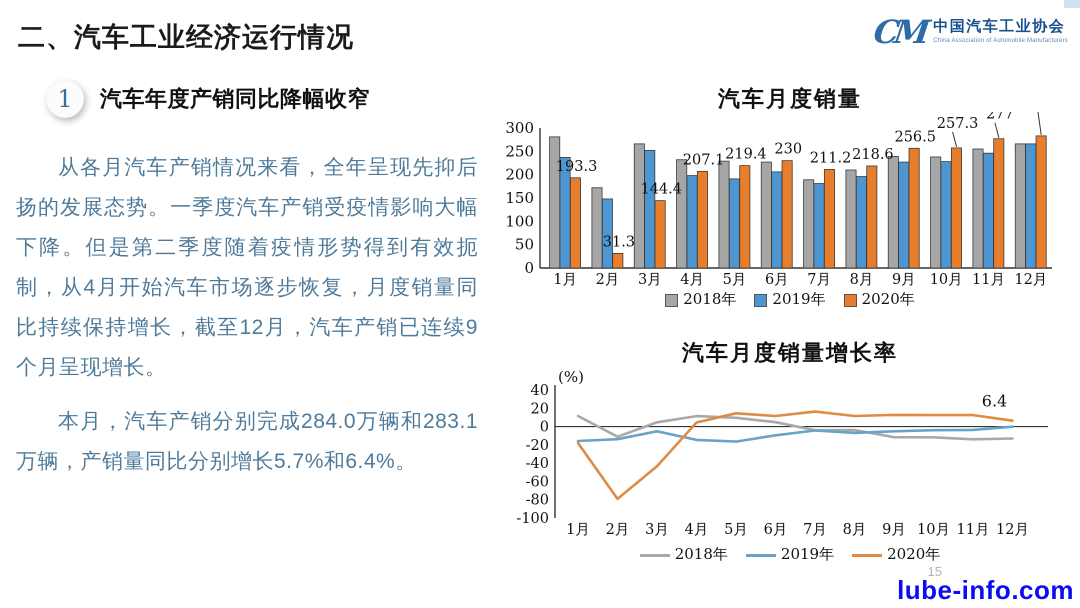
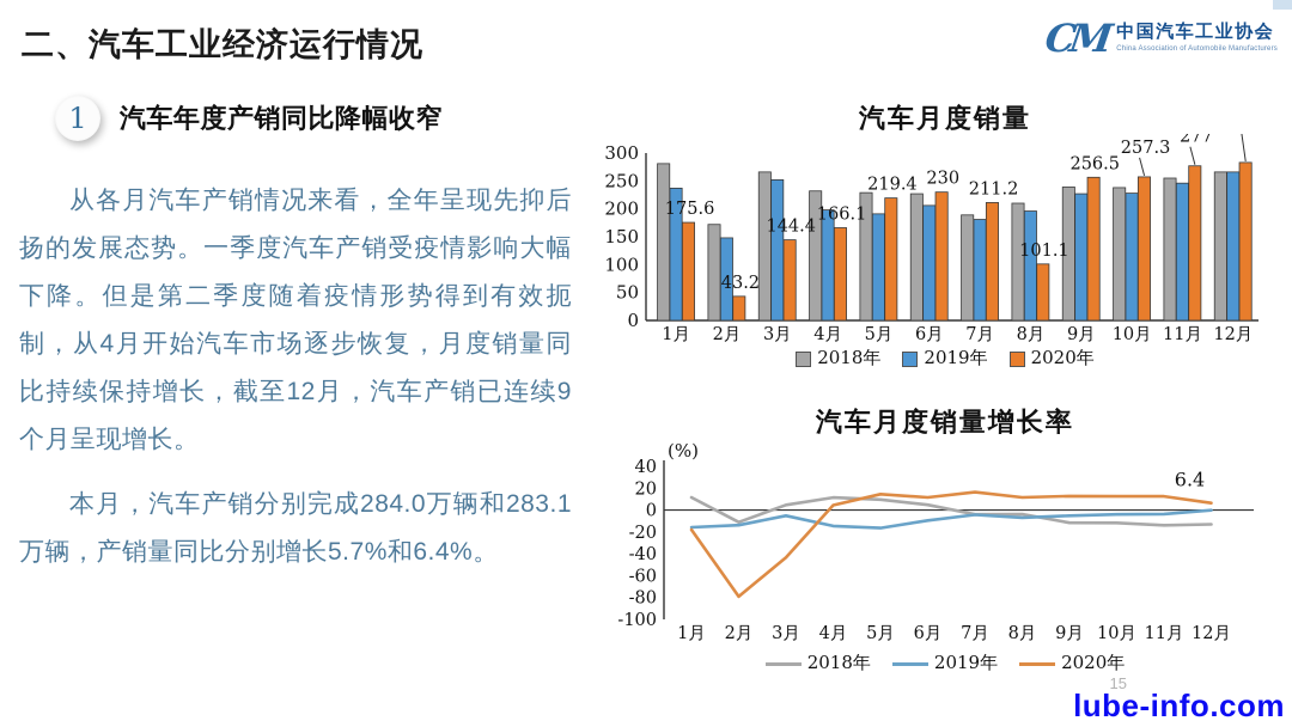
汽车月度销量/2020年/1月: 193.3 -> 175.6
汽车月度销量/2020年/2月: 31.3 -> 43.2
汽车月度销量/2020年/4月: 207.1 -> 166.1
汽车月度销量/2020年/8月: 218.6 -> 101.1
